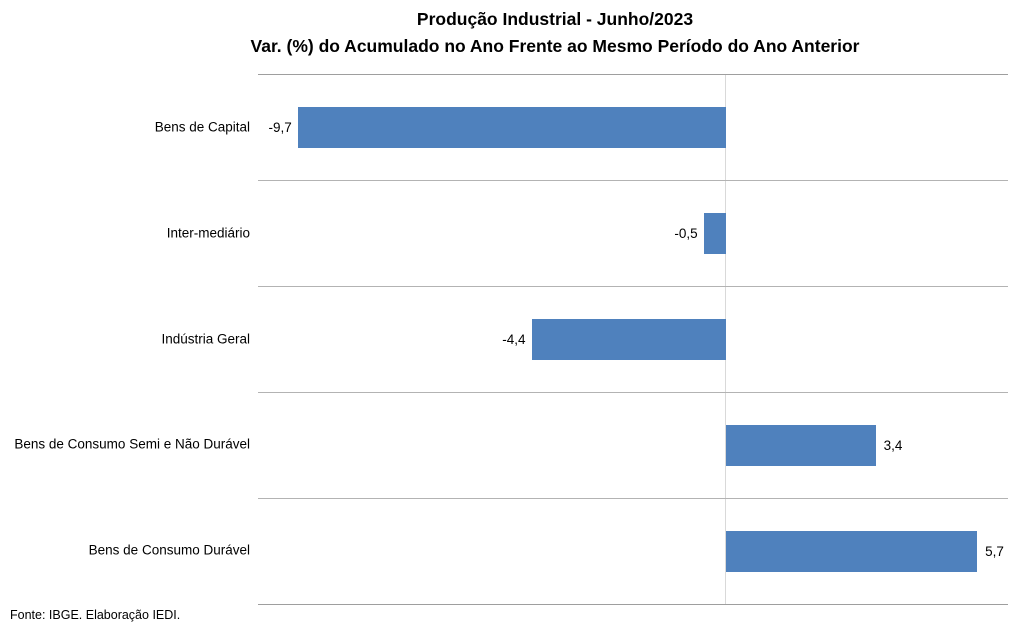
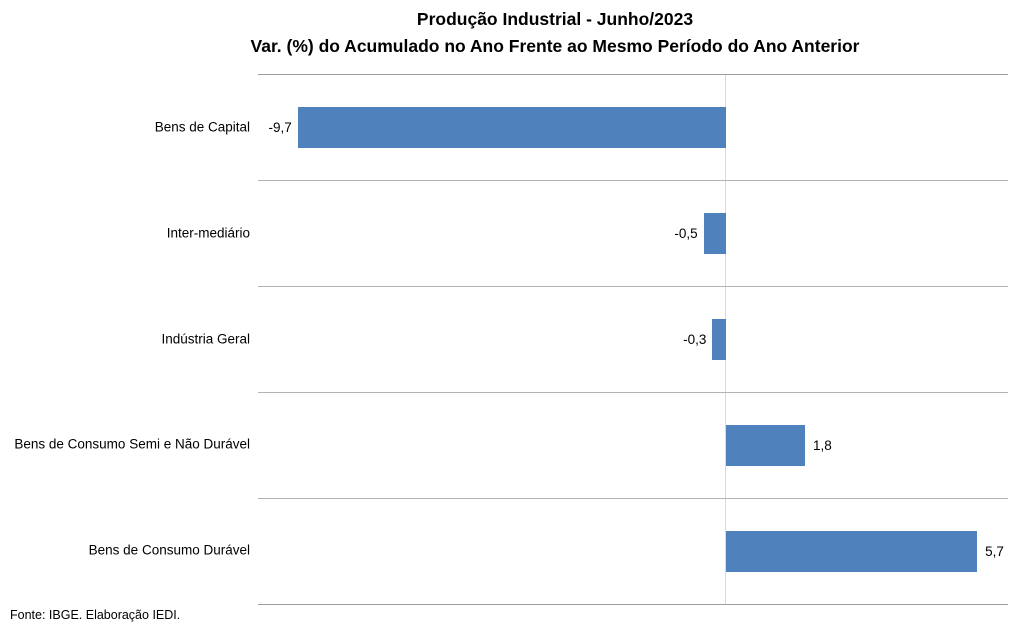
Indústria Geral: -4,4 -> -0,3
Bens de Consumo Semi e Não Durável: 3,4 -> 1,8
